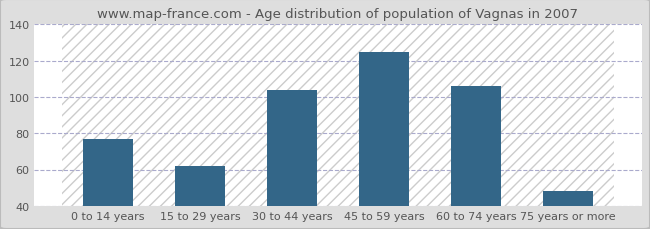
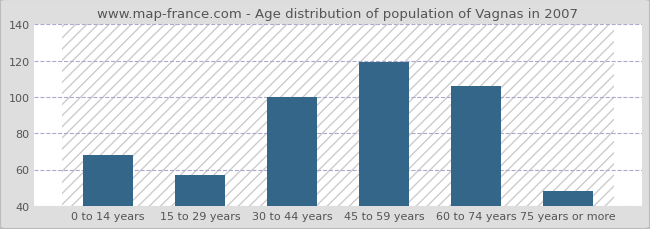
0 to 14 years: 77 -> 68
15 to 29 years: 62 -> 57
30 to 44 years: 104 -> 100
45 to 59 years: 125 -> 119
